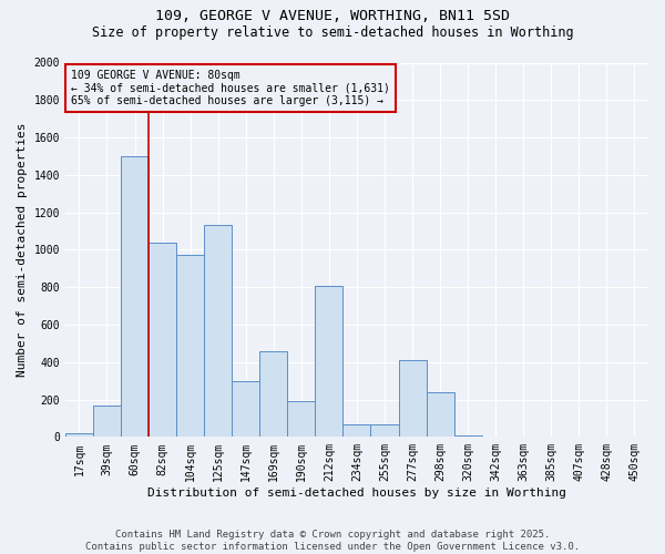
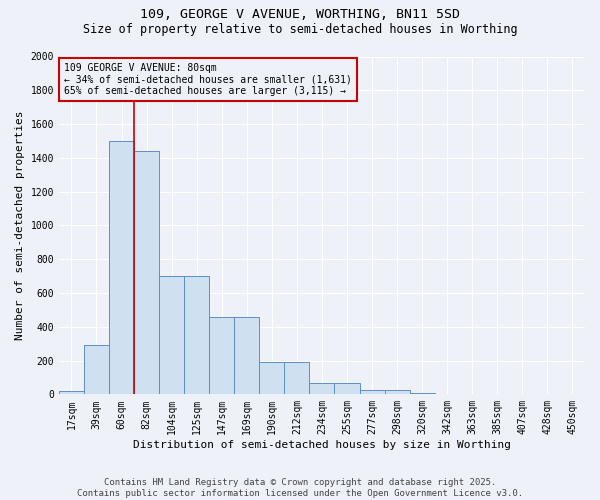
39sqm: 170 -> 290
82sqm: 1040 -> 1440
104sqm: 970 -> 700
125sqm: 1130 -> 700
147sqm: 300 -> 460
212sqm: 810 -> 190
277sqm: 410 -> 20
298sqm: 240 -> 20
